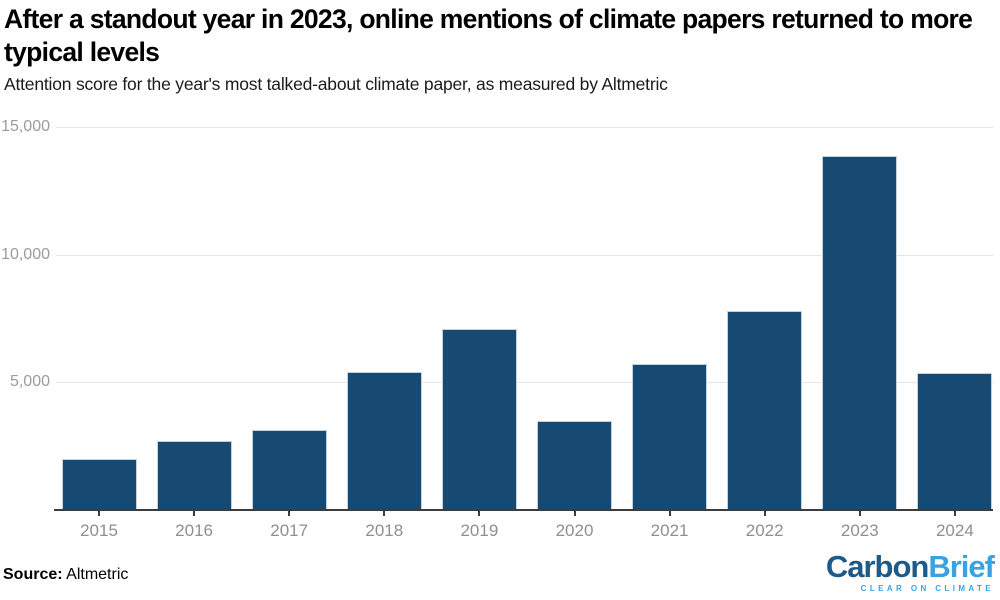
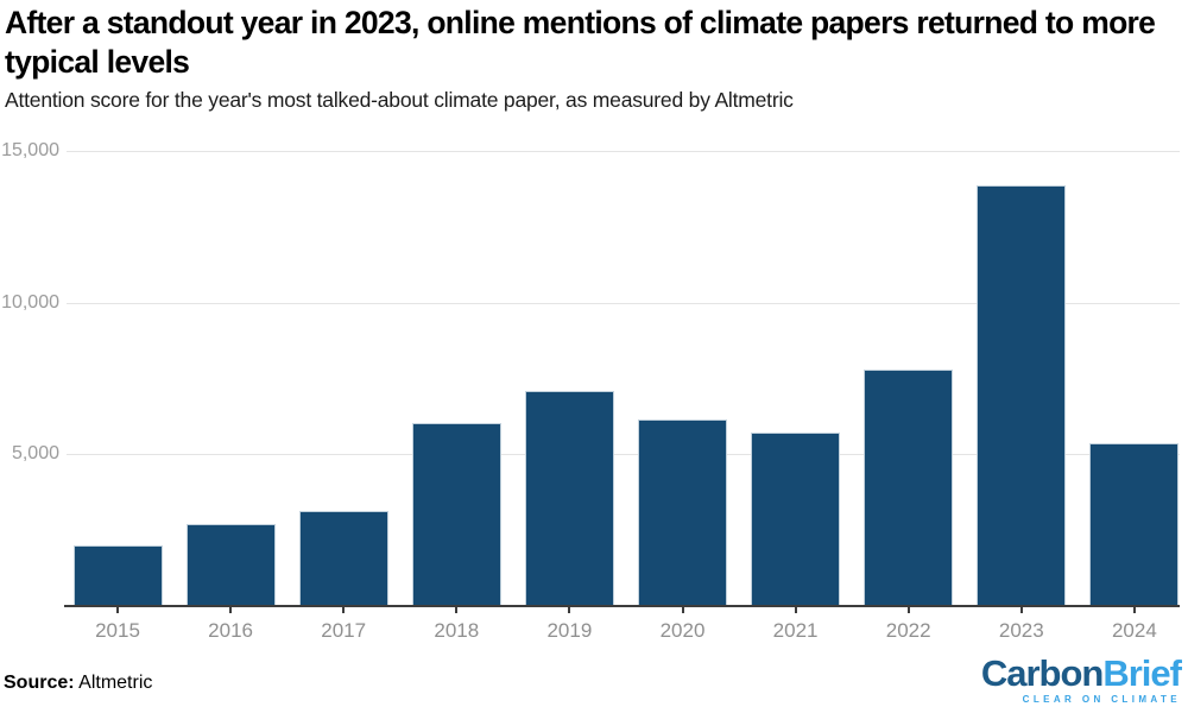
2018: 5400 -> 6000
2020: 3500 -> 6200
